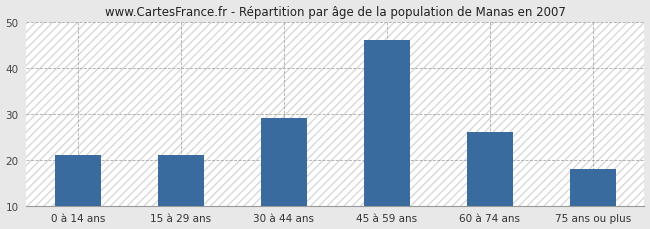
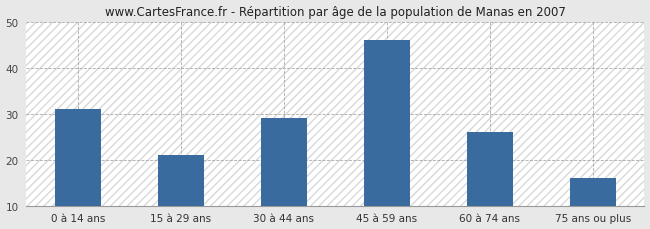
0 à 14 ans: 21 -> 31
75 ans ou plus: 18 -> 16
